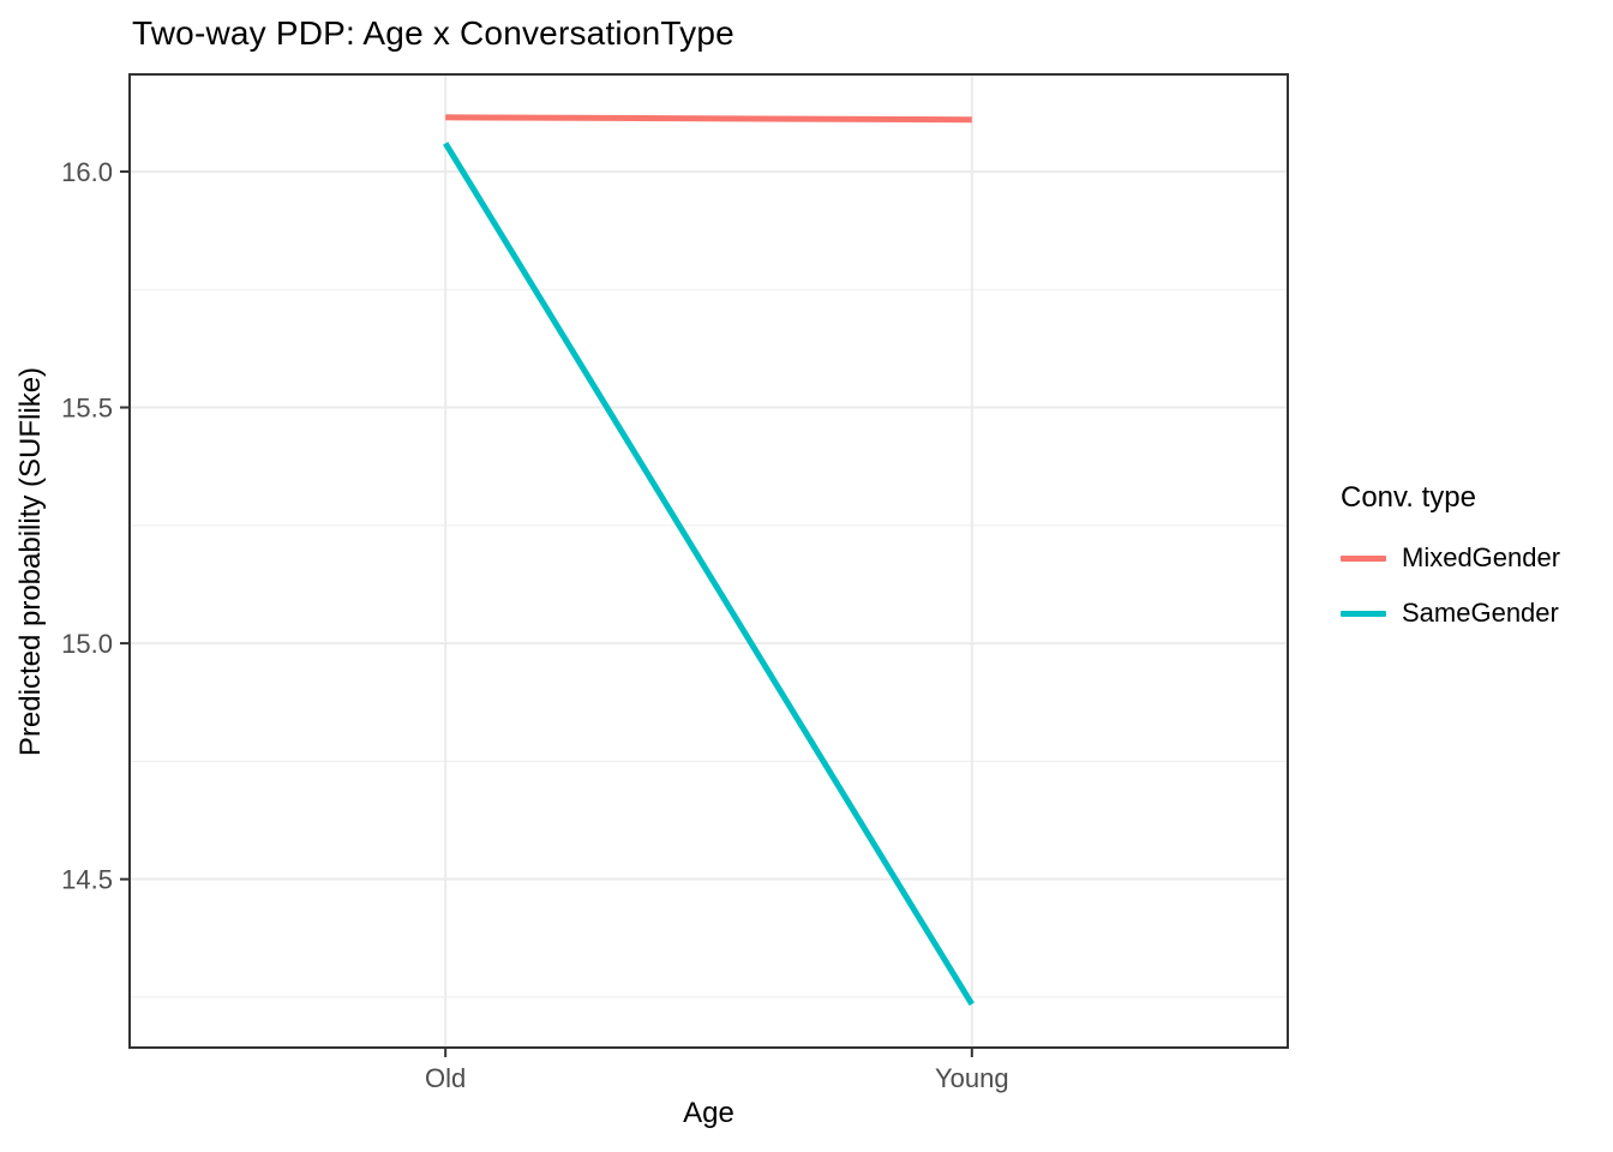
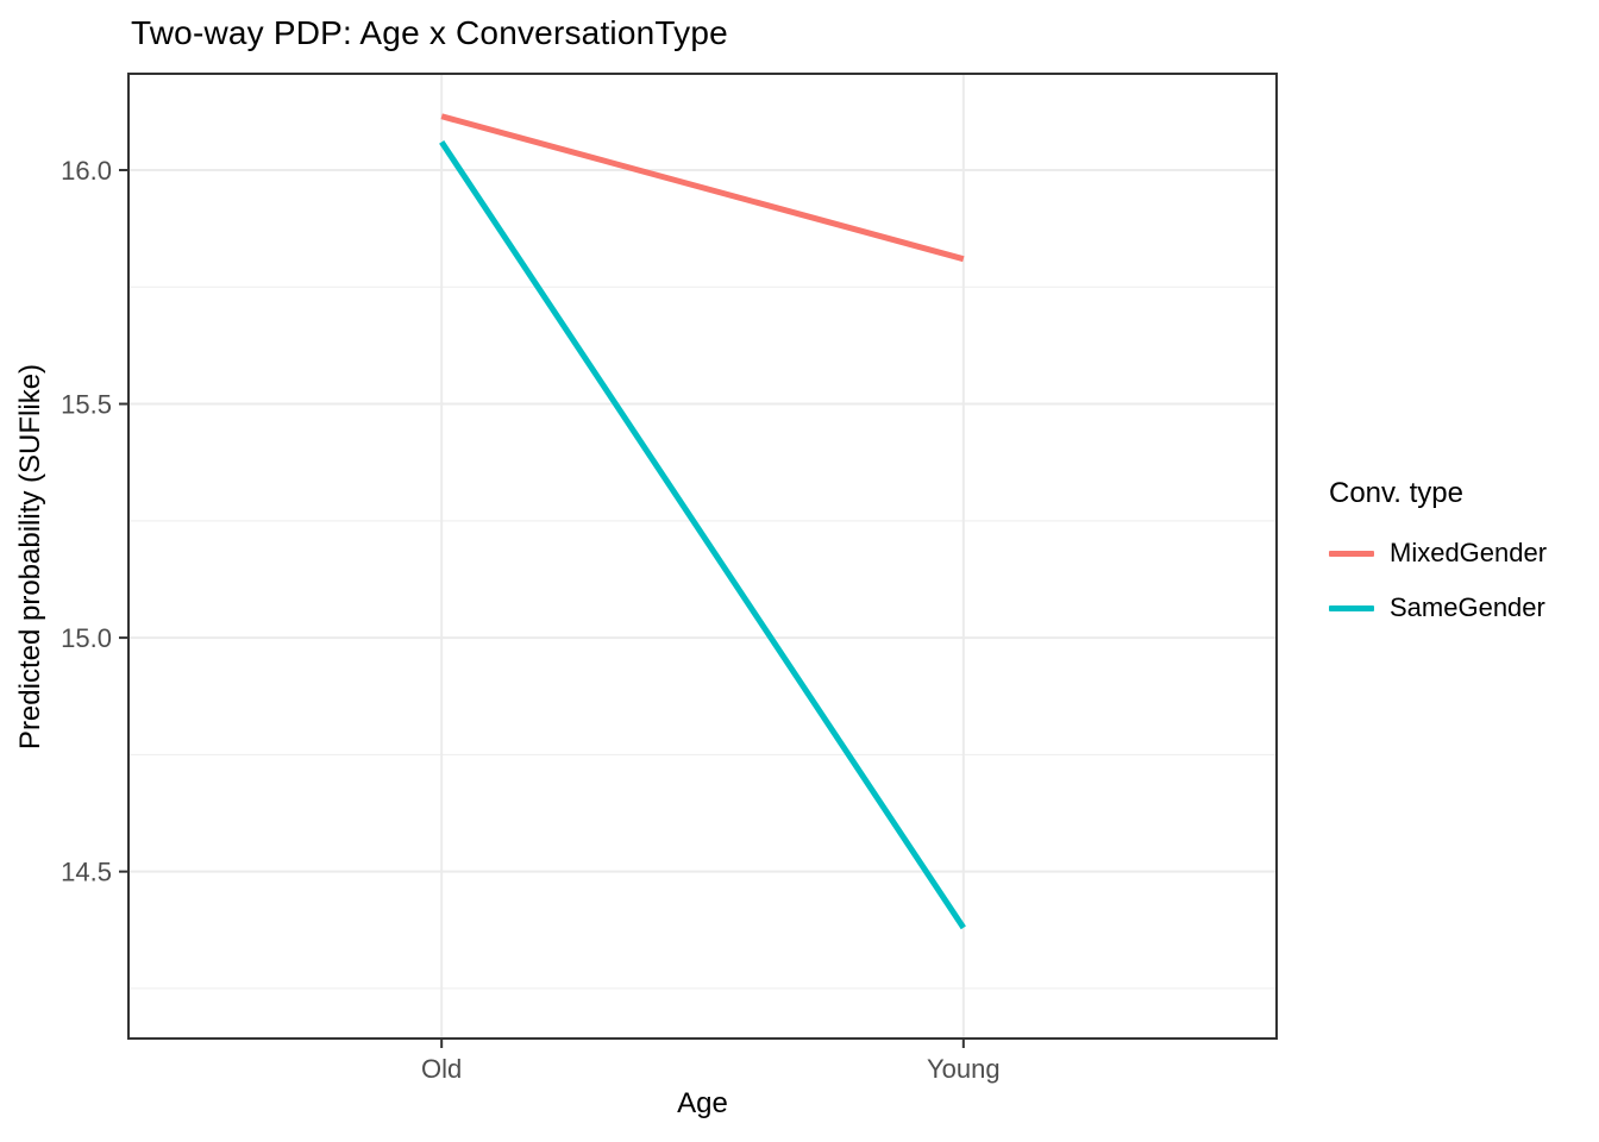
MixedGender/Young: 16.11 -> 15.81
SameGender/Young: 14.23 -> 14.38
